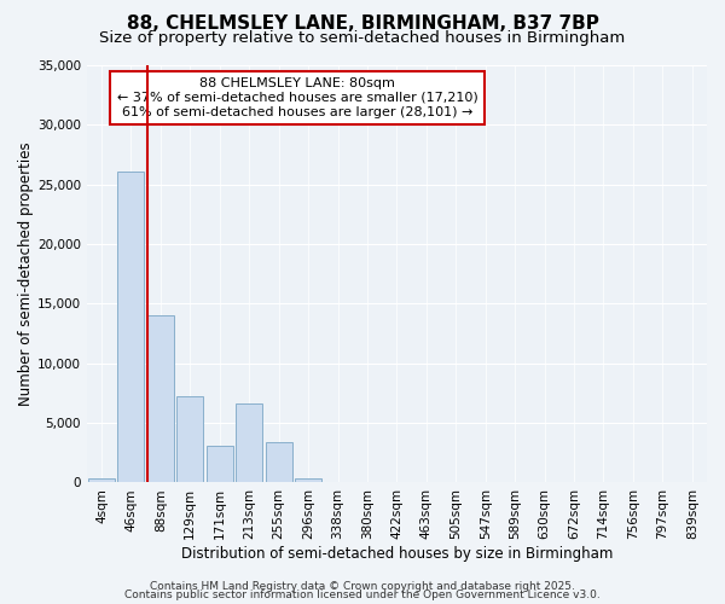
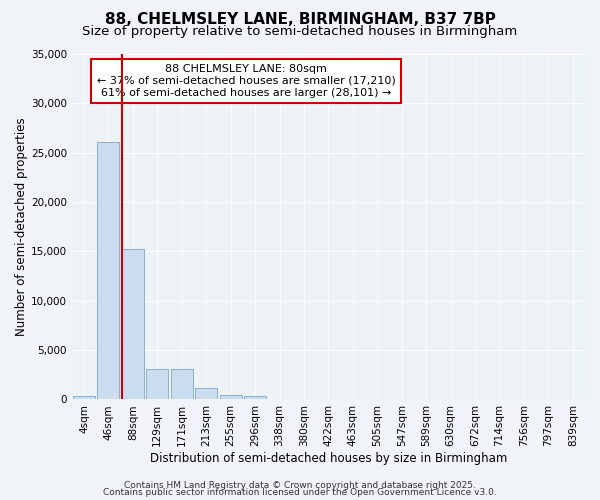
88sqm: 14,000 -> 15,200
129sqm: 7,200 -> 3,100
213sqm: 6,600 -> 1,200
255sqm: 3,400 -> 500
